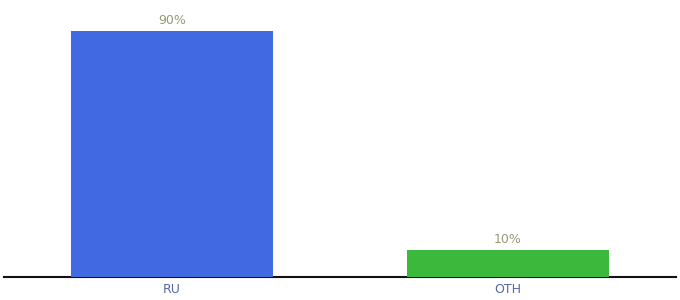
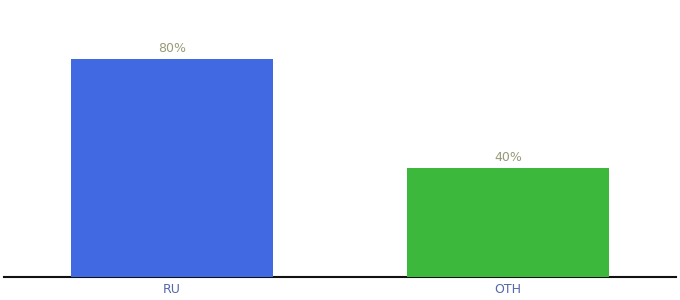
RU: 90% -> 80%
OTH: 10% -> 40%
